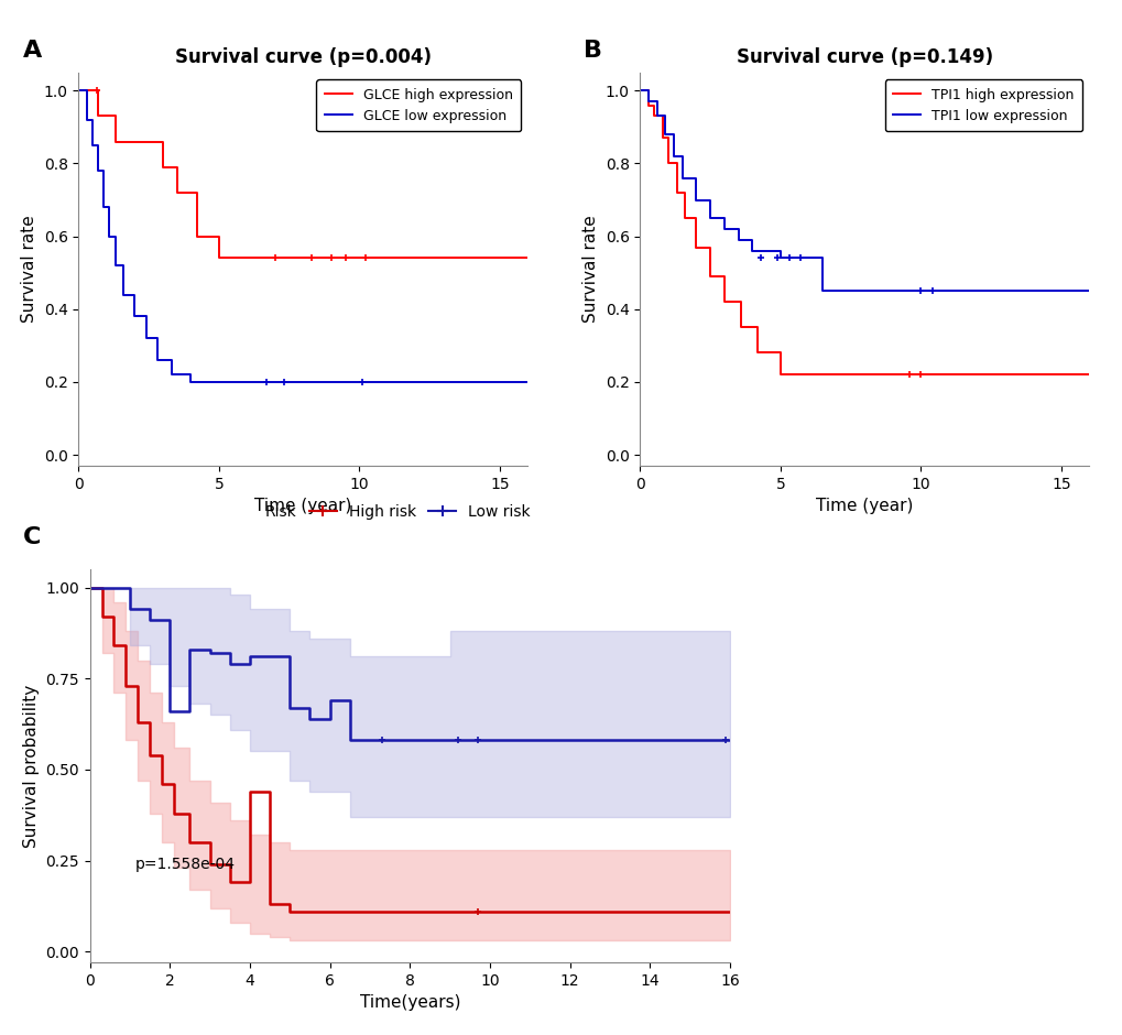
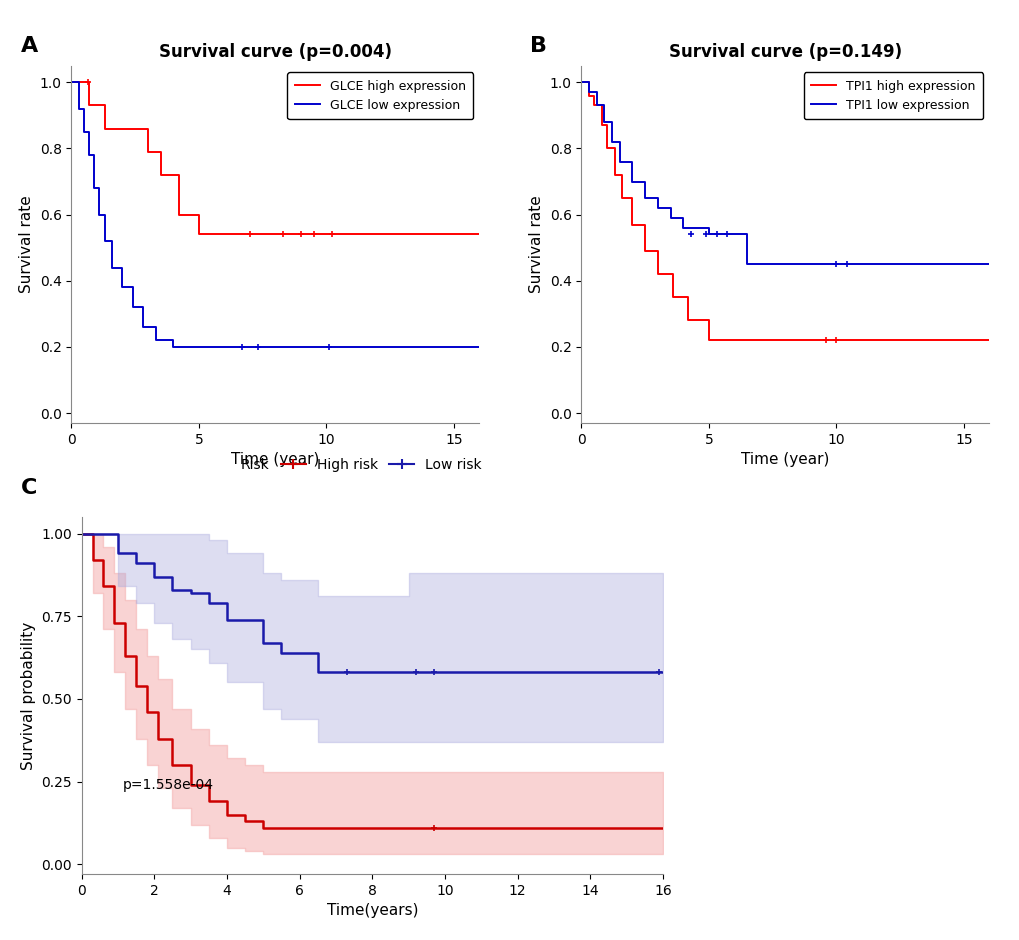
Low risk/2: 0.66 -> 0.87
High risk/4: 0.44 -> 0.15
Low risk/4: 0.81 -> 0.74
Low risk/6: 0.69 -> 0.64
